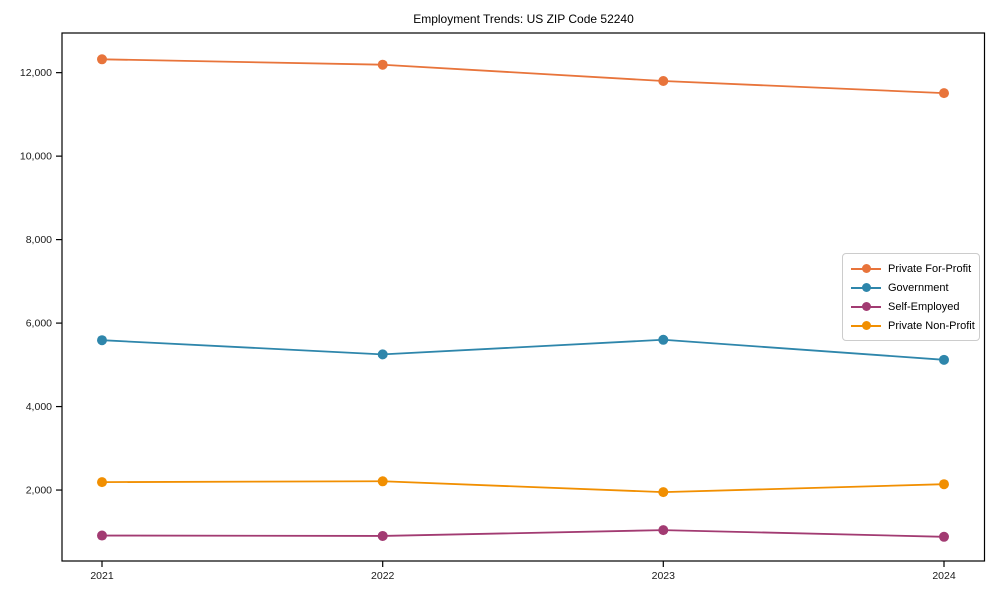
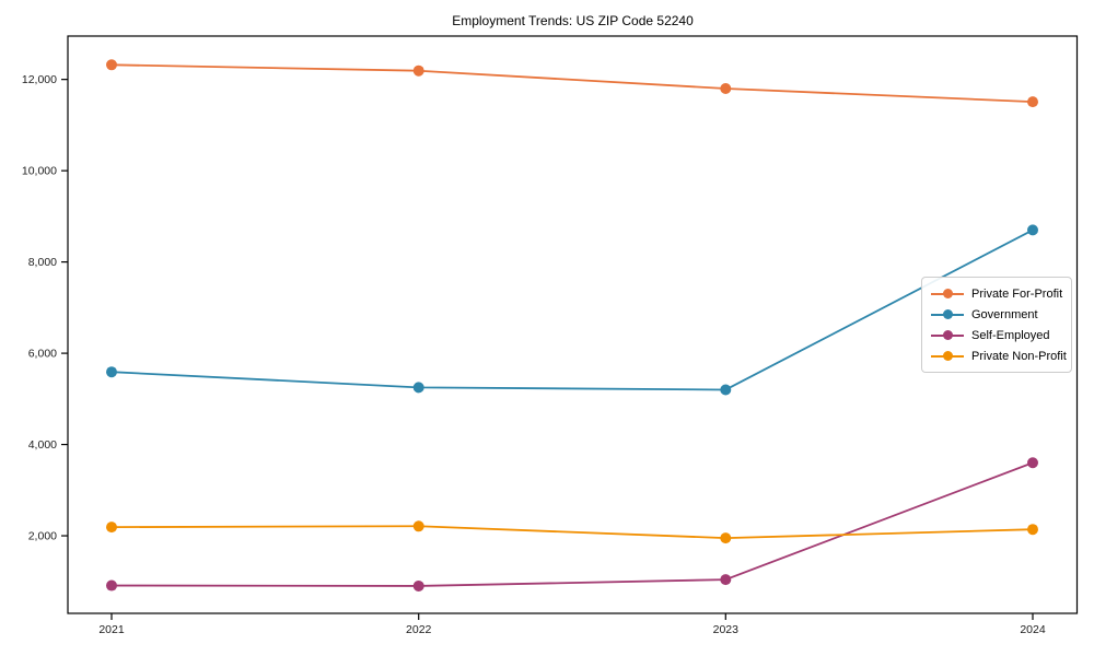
Government/2023: 5600 -> 5200
Government/2024: 5100 -> 8700
Self-Employed/2024: 900 -> 3600
